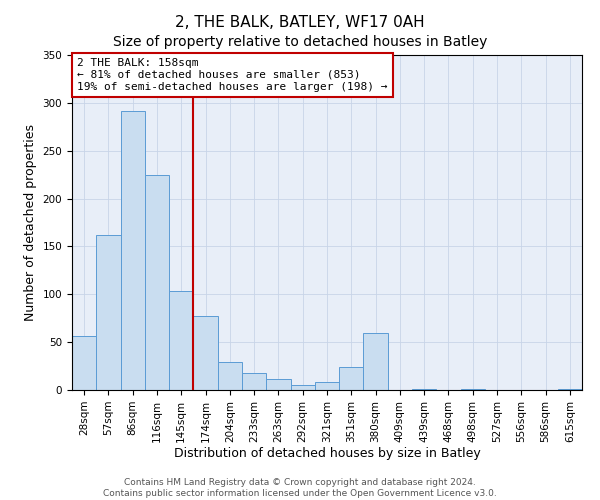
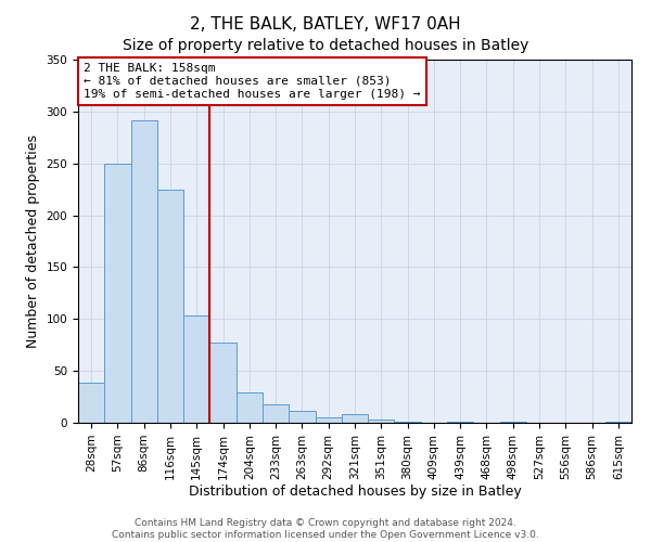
28sqm: 56 -> 39
57sqm: 162 -> 250
351sqm: 24 -> 3
380sqm: 60 -> 1
